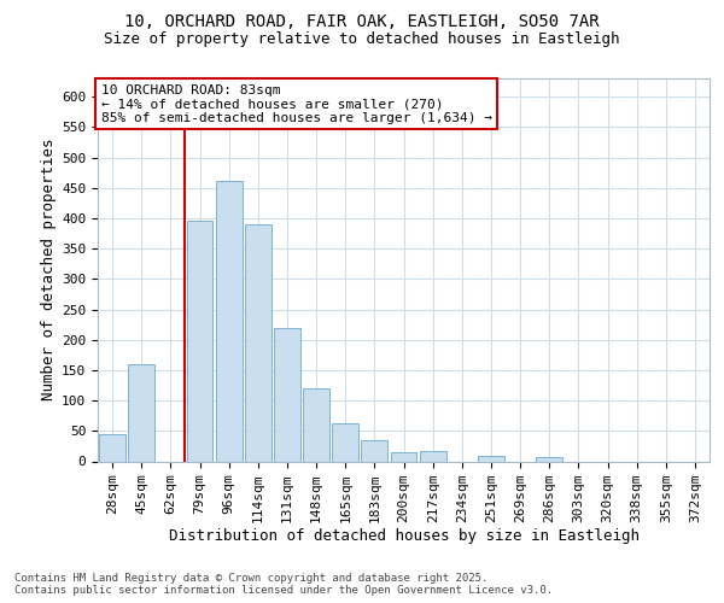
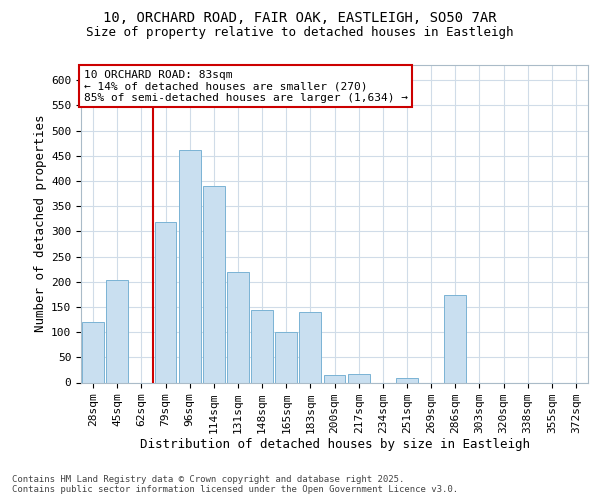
28sqm: 45 -> 120
45sqm: 160 -> 204
79sqm: 395 -> 318
148sqm: 120 -> 144
165sqm: 62 -> 100
183sqm: 35 -> 140
286sqm: 6 -> 174
